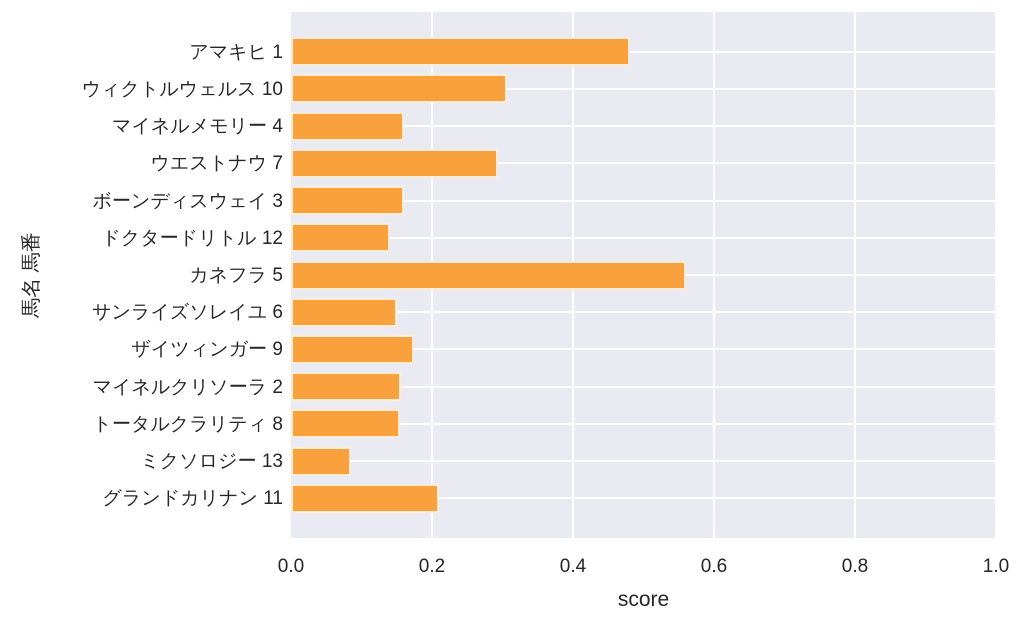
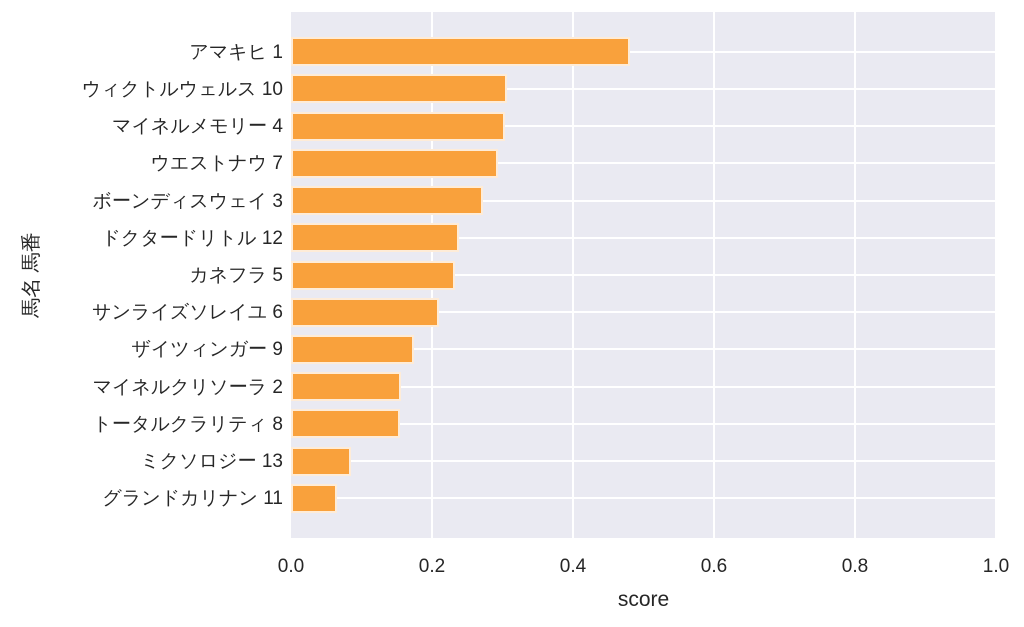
マイネルメモリー 4: 0.16 -> 0.30
ボーンディスウェイ 3: 0.16 -> 0.27
ドクタードリトル 12: 0.14 -> 0.24
カネフラ 5: 0.56 -> 0.23
サンライズソレイユ 6: 0.15 -> 0.21
グランドカリナン 11: 0.21 -> 0.07
